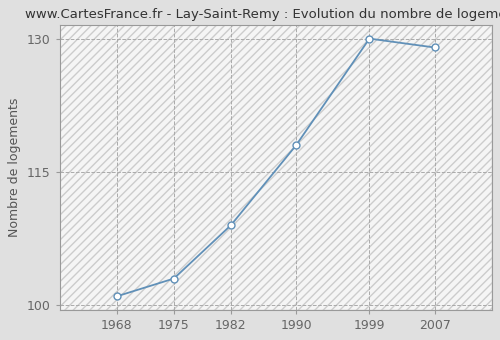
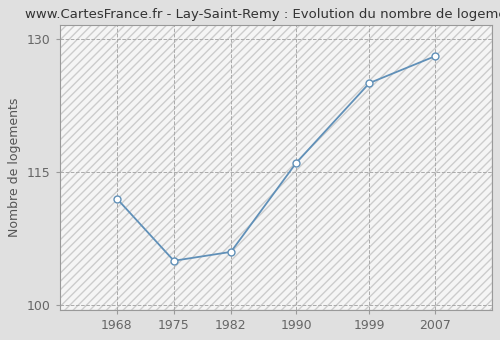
1968: 101 -> 112
1975: 103 -> 105
1982: 109 -> 106
1990: 118 -> 116
1999: 130 -> 125
2007: 129 -> 128
